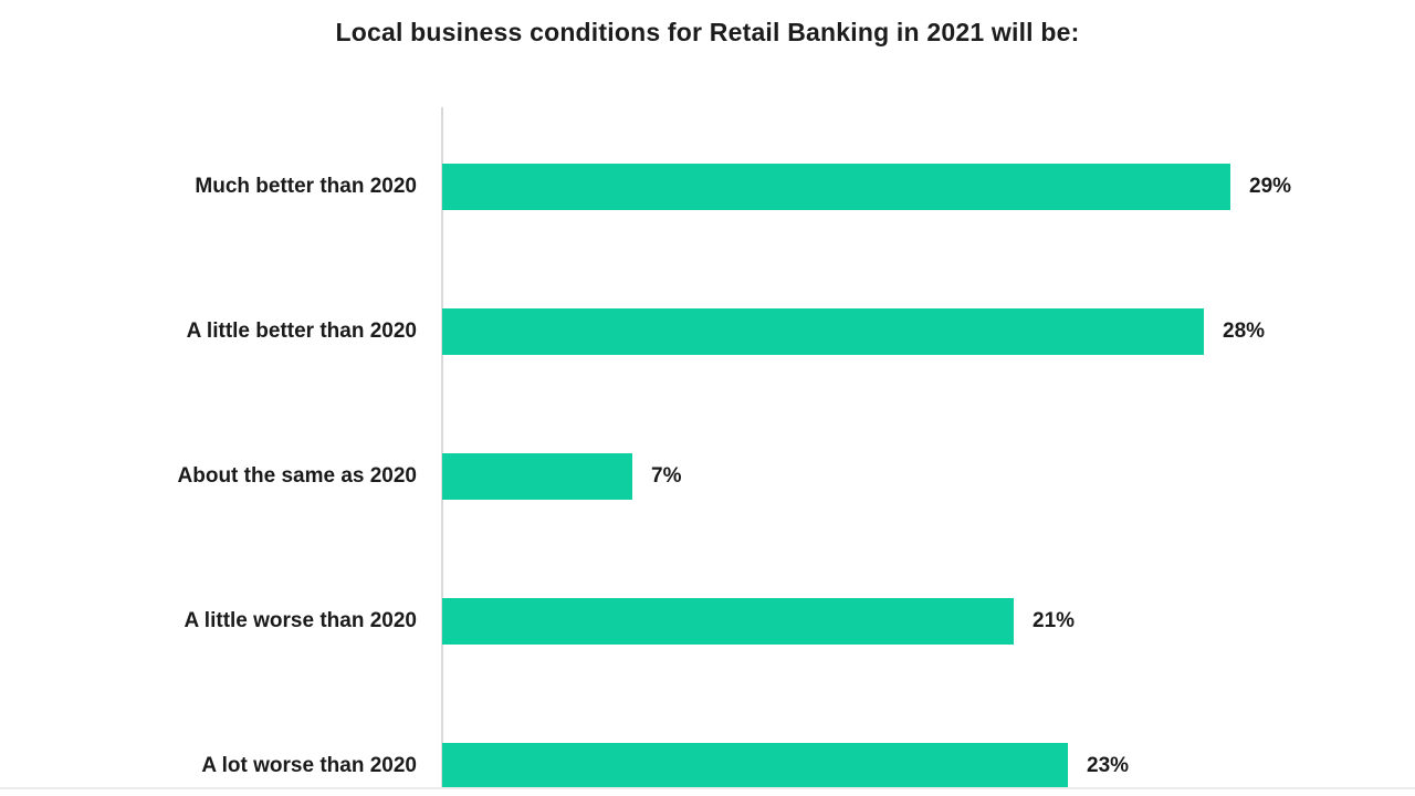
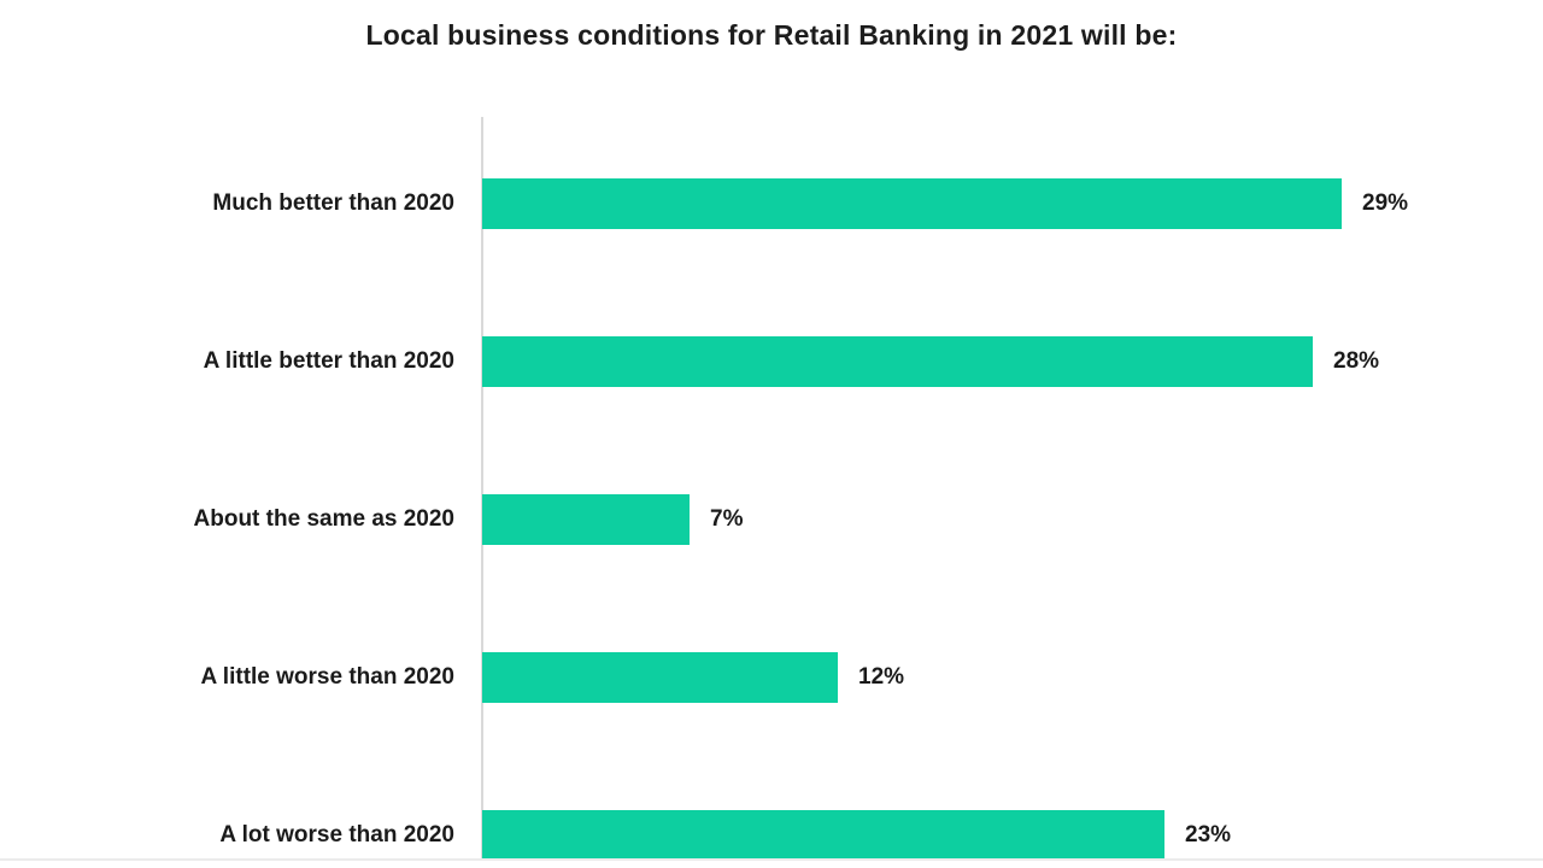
A little worse than 2020: 21% -> 12%
